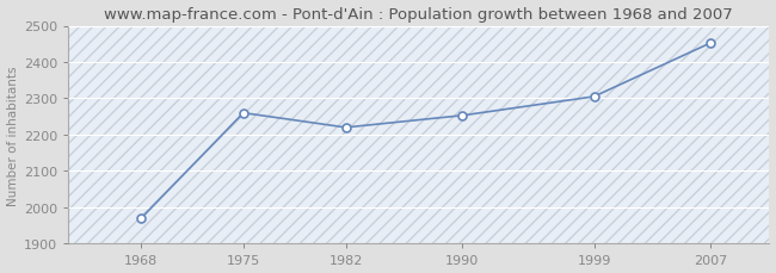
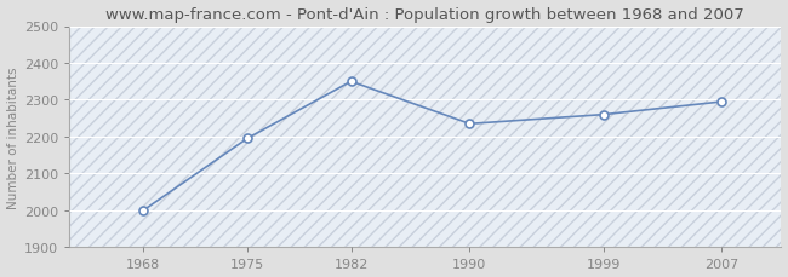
1968: 1970 -> 2000
1975: 2260 -> 2195
1982: 2220 -> 2350
1990: 2253 -> 2235
1999: 2305 -> 2260
2007: 2453 -> 2295
